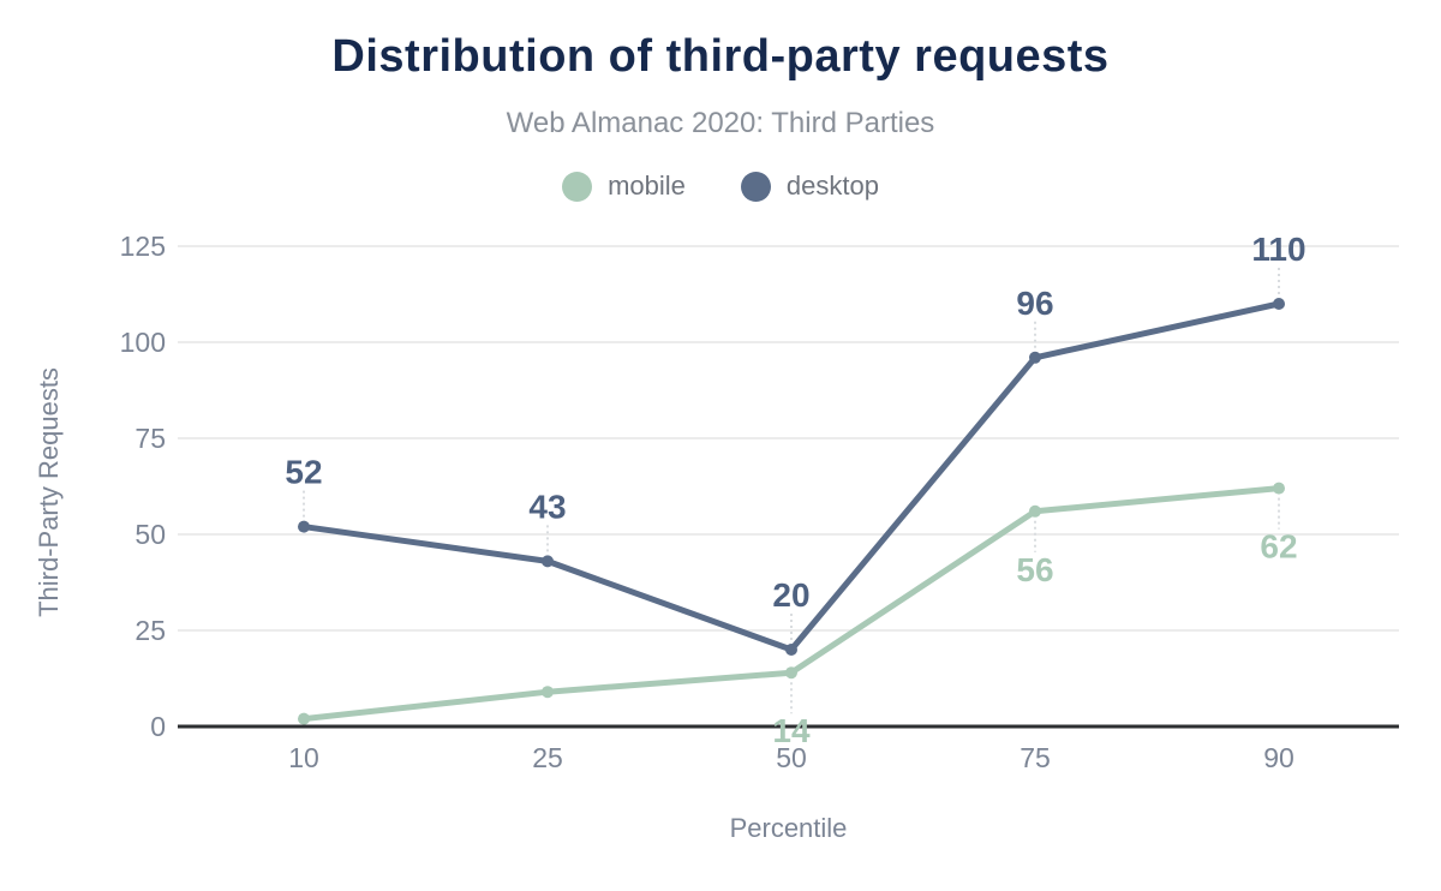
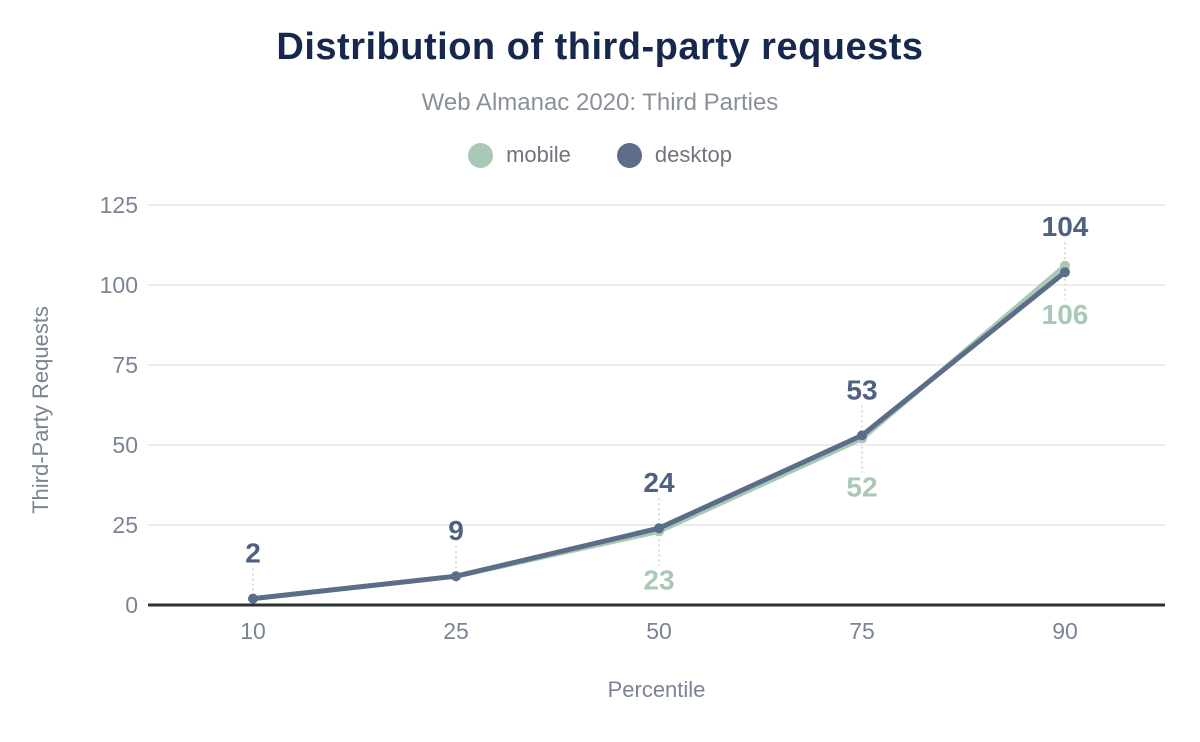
desktop/10: 52 -> 2
desktop/25: 43 -> 9
mobile/50: 14 -> 23
desktop/50: 20 -> 24
mobile/75: 56 -> 52
desktop/75: 96 -> 53
mobile/90: 62 -> 106
desktop/90: 110 -> 104
